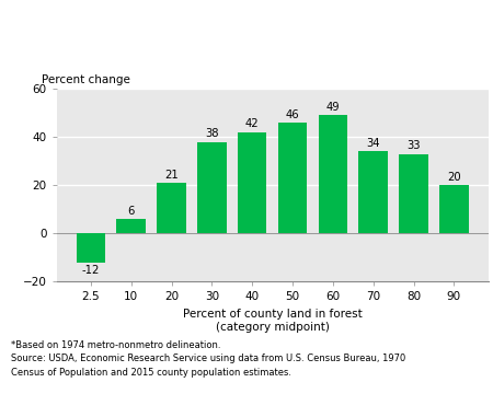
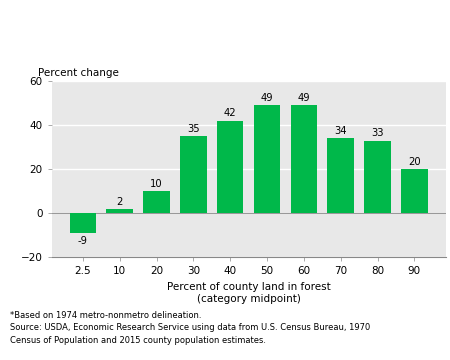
2.5: -12 -> -9
10: 6 -> 2
20: 21 -> 10
30: 38 -> 35
50: 46 -> 49
